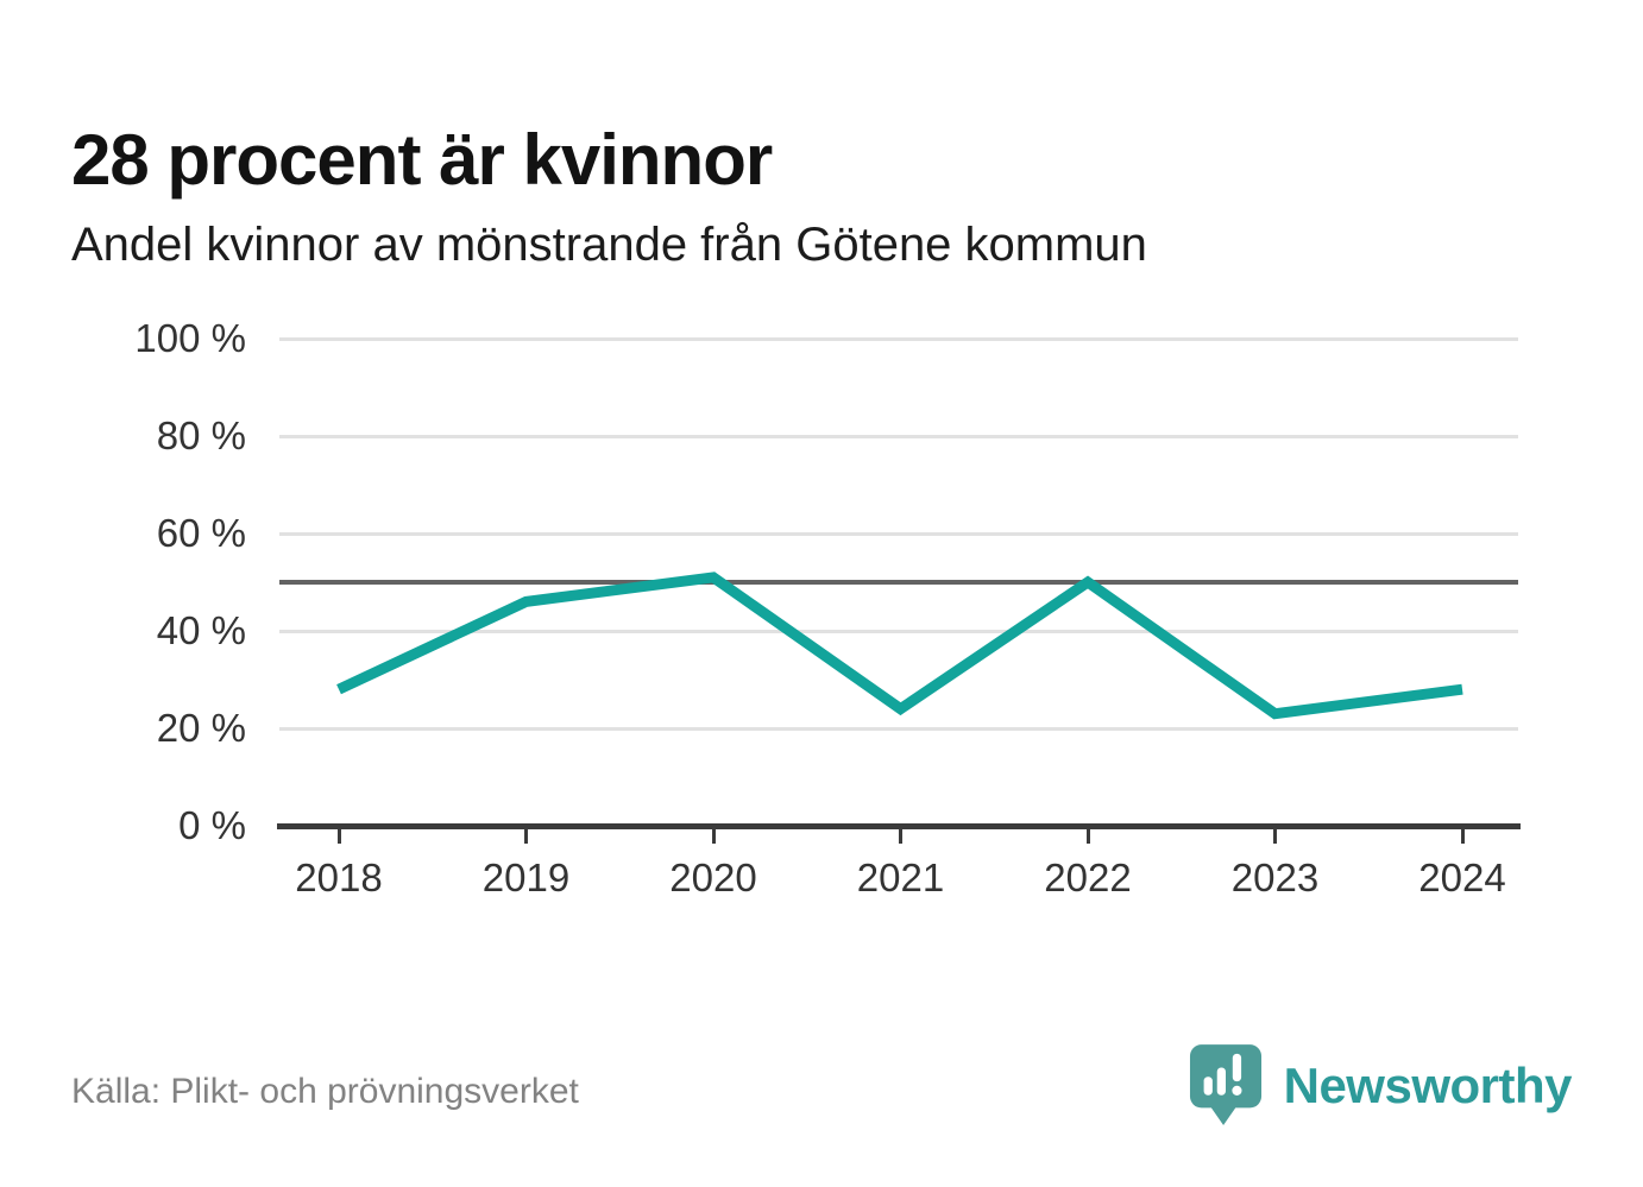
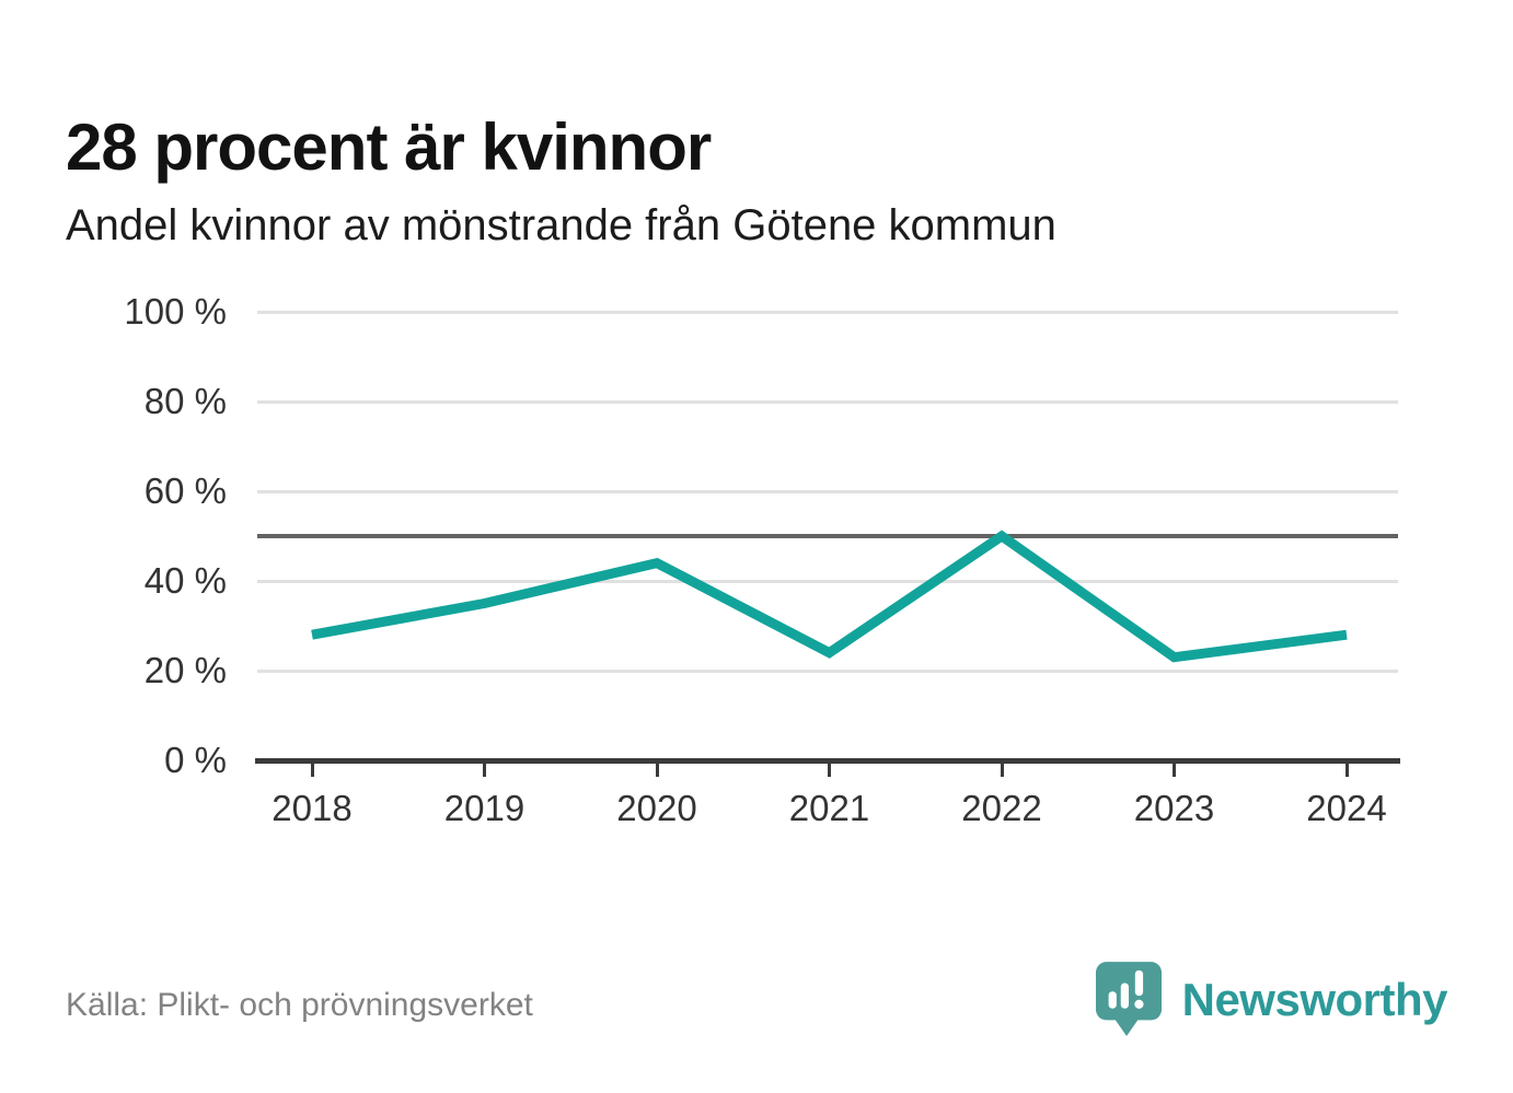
2019: 46% -> 35%
2020: 51% -> 44%
